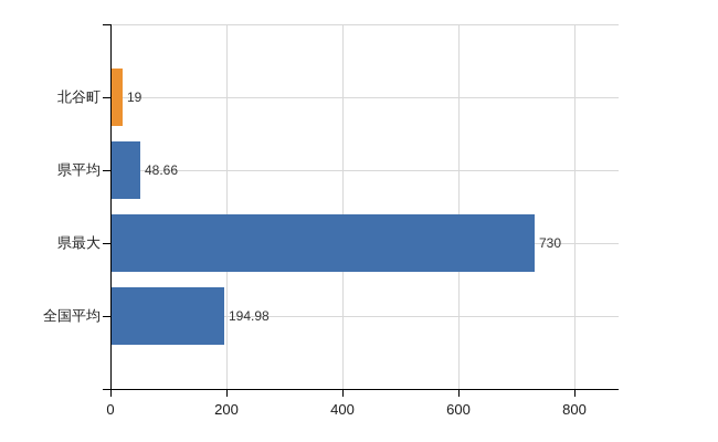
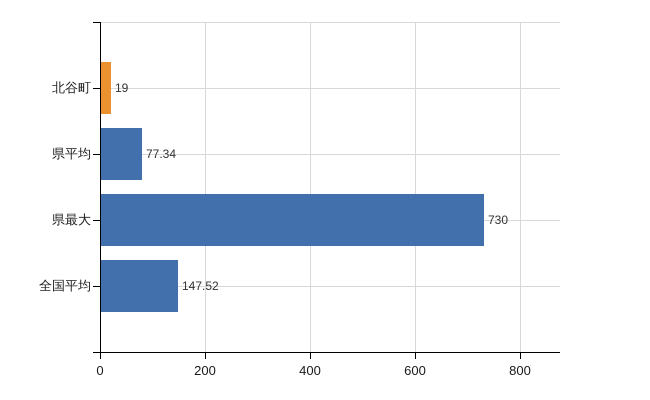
県平均: 48.66 -> 77.34
全国平均: 194.98 -> 147.52
